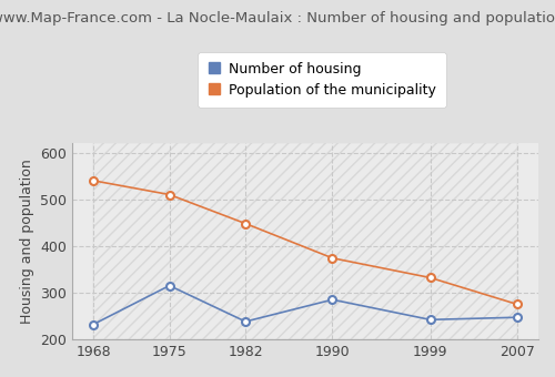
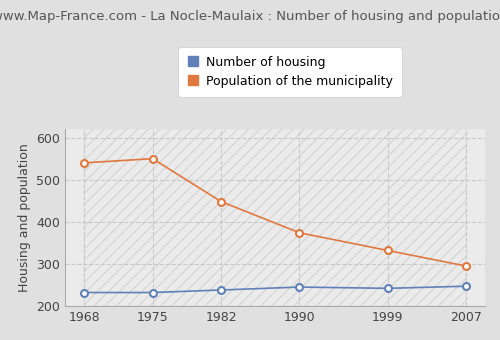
Number of housing/1975: 315 -> 232
Population of the municipality/1975: 510 -> 550
Number of housing/1990: 285 -> 245
Population of the municipality/2007: 275 -> 295
